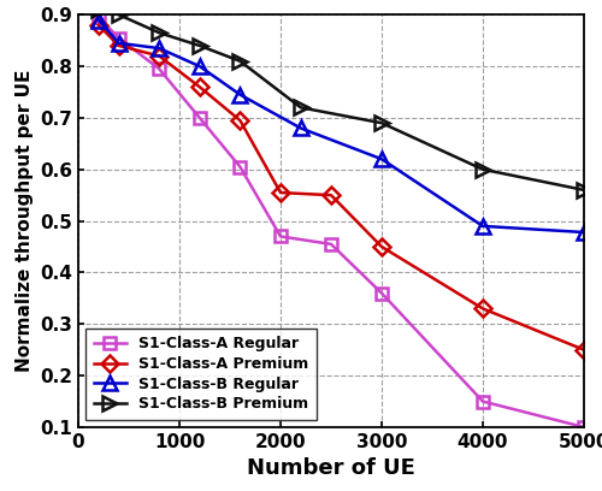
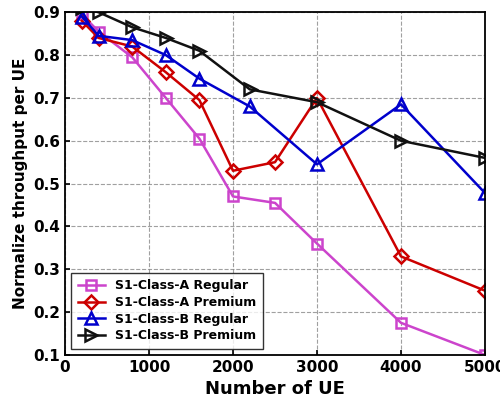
S1-Class-A Premium/2000: 0.555 -> 0.530
S1-Class-A Premium/3000: 0.450 -> 0.700
S1-Class-B Regular/3000: 0.620 -> 0.545
S1-Class-A Regular/4000: 0.150 -> 0.175
S1-Class-B Regular/4000: 0.490 -> 0.685
